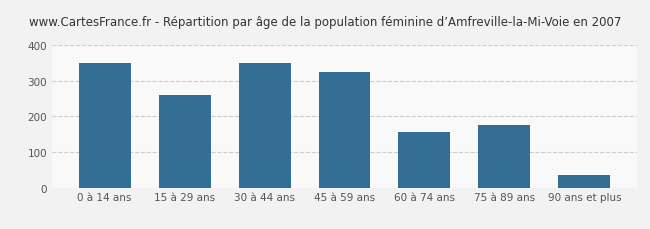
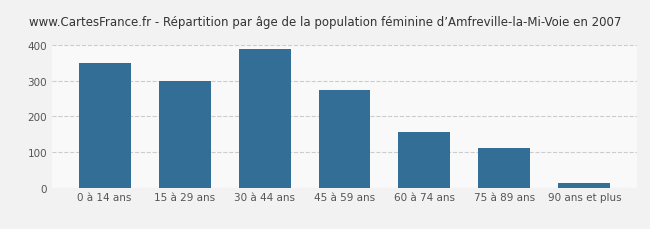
15 à 29 ans: 260 -> 300
30 à 44 ans: 350 -> 388
45 à 59 ans: 325 -> 274
75 à 89 ans: 175 -> 110
90 ans et plus: 35 -> 13
